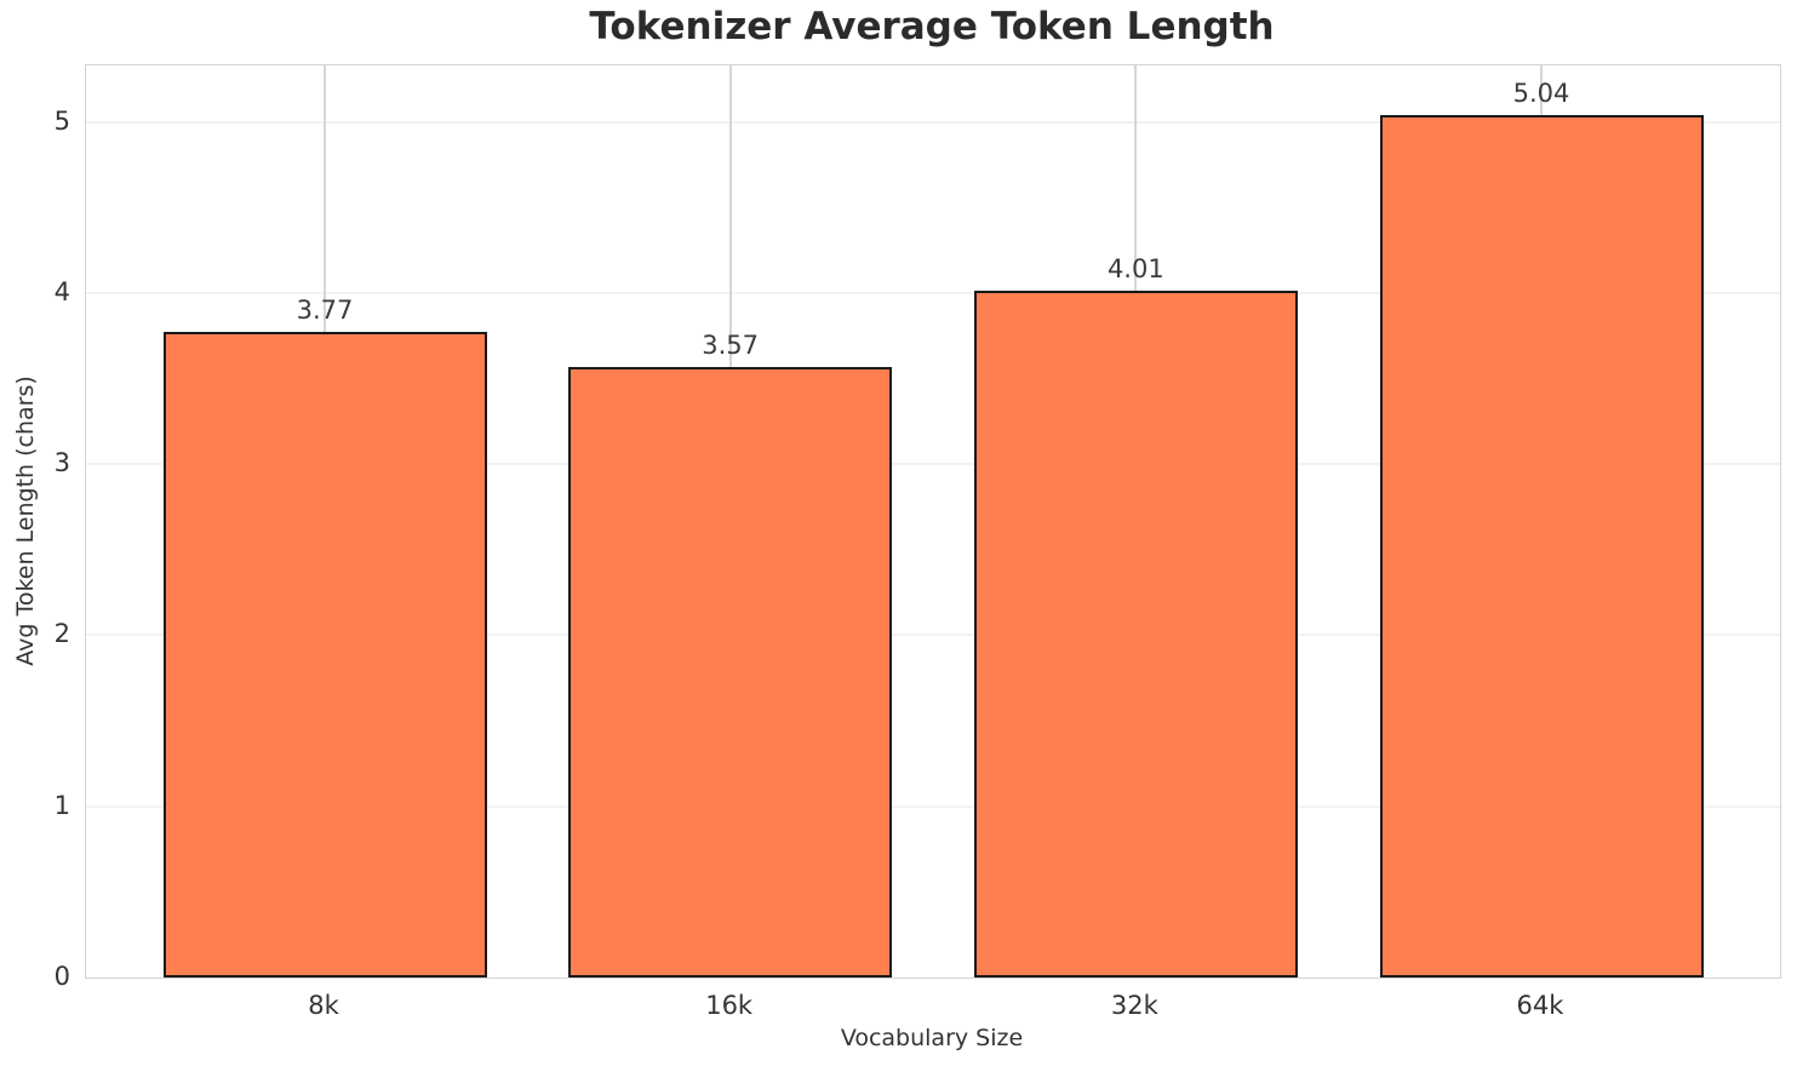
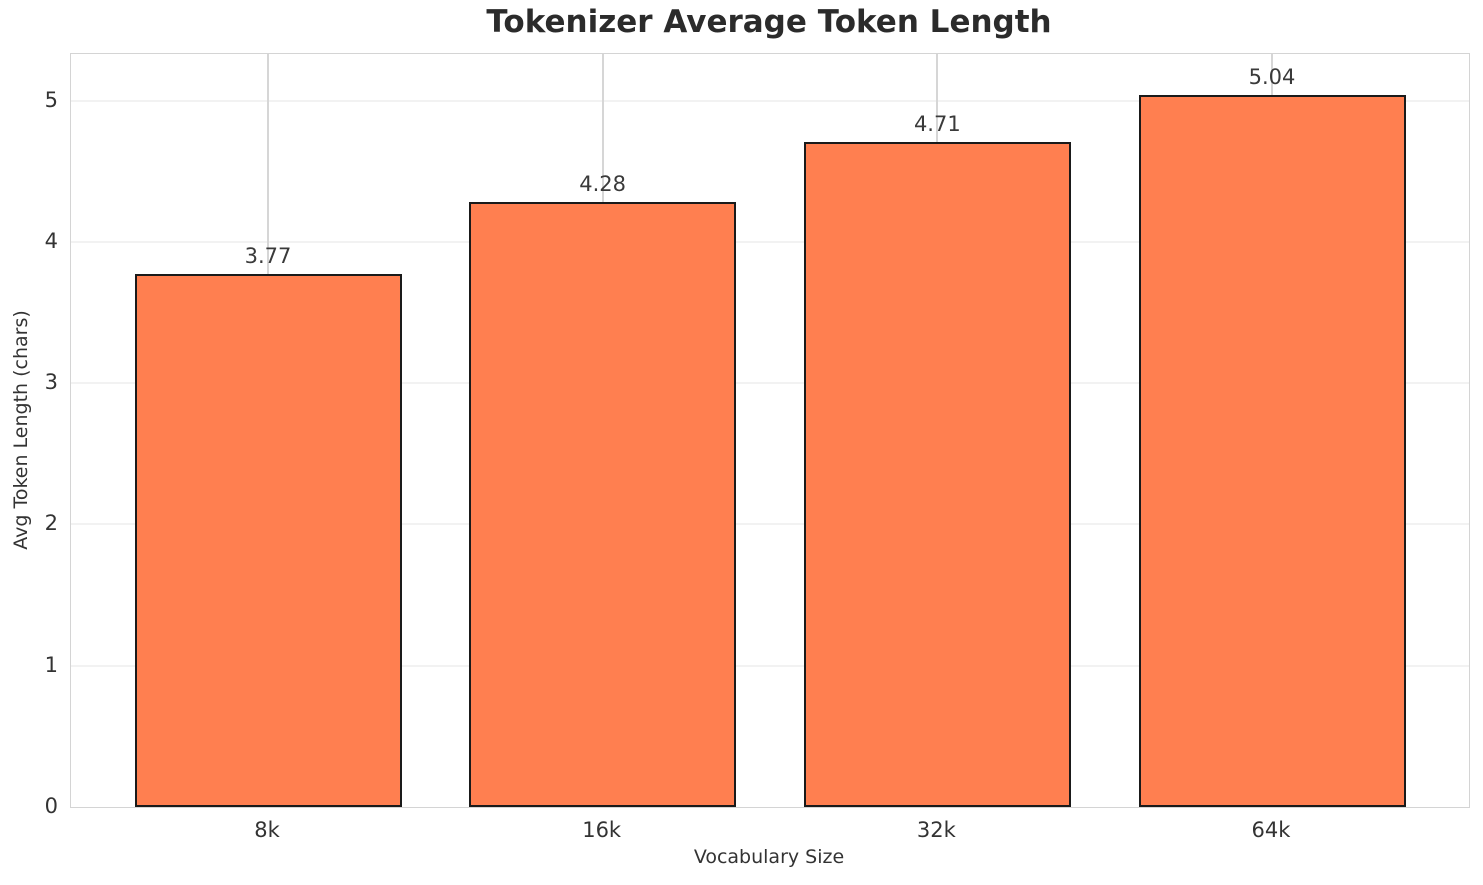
16k: 3.57 -> 4.28
32k: 4.01 -> 4.71
